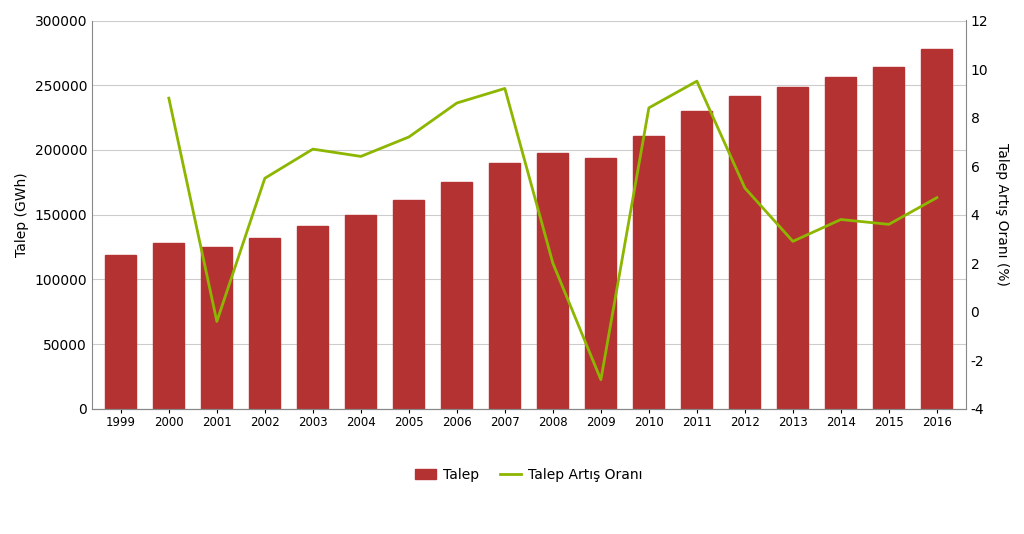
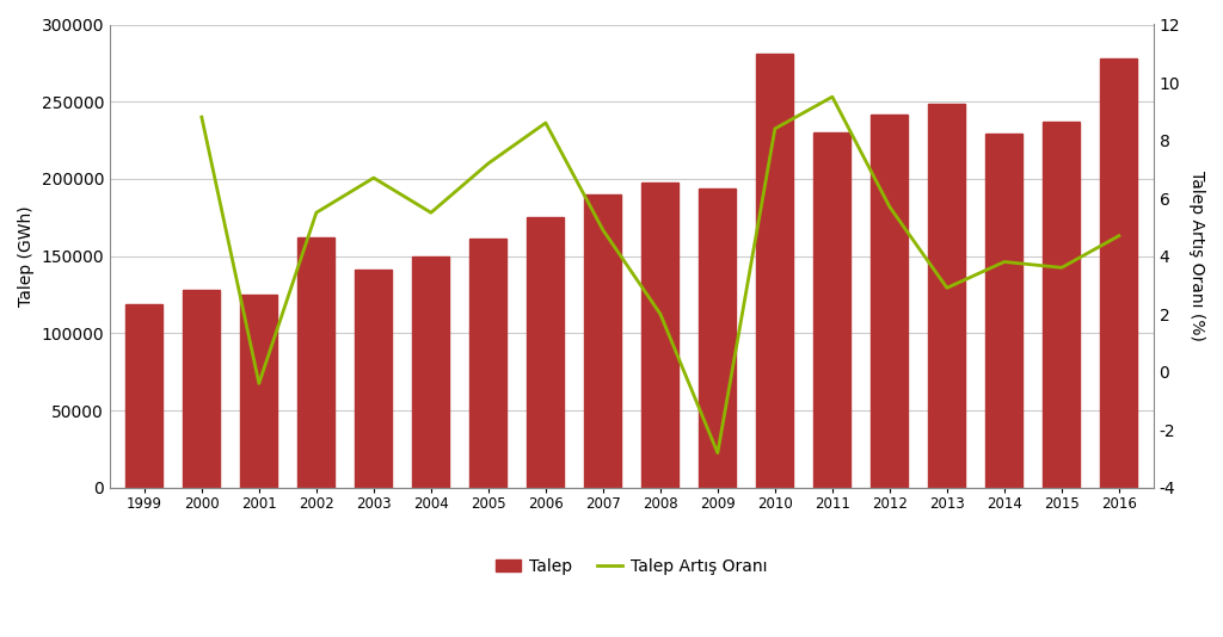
Talep/2002: 132000 -> 162000
Talep Artış Oranı/2004: 6.4 -> 5.5
Talep Artış Oranı/2007: 9.2 -> 4.9
Talep/2010: 211000 -> 281000
Talep Artış Oranı/2012: 5.1 -> 5.7
Talep/2014: 256000 -> 229000
Talep/2015: 264000 -> 237000
